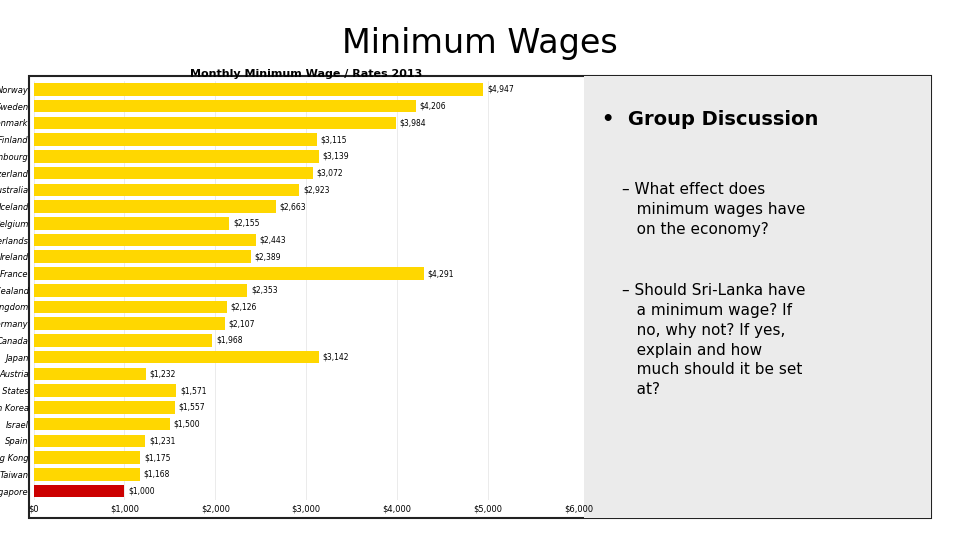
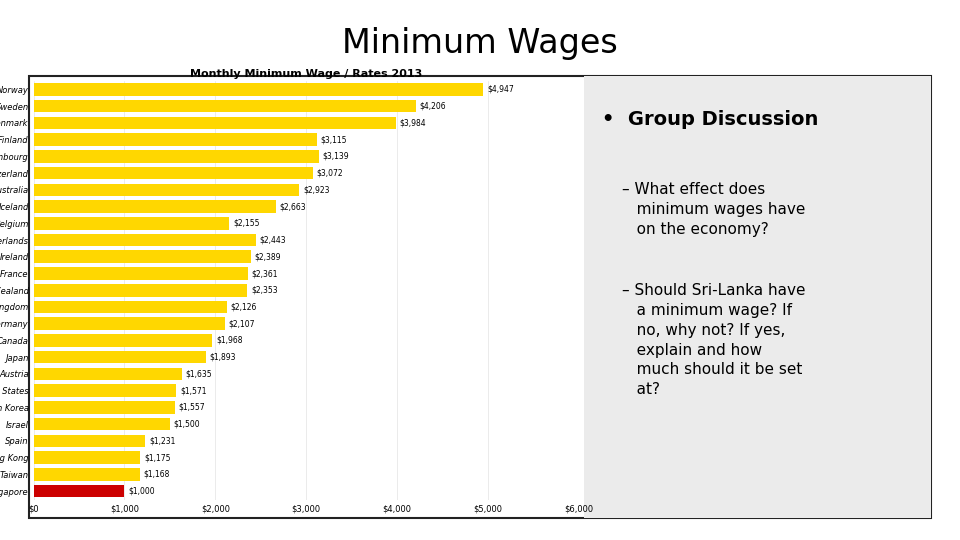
France: $4,291 -> $2,361
Japan: $3,142 -> $1,893
Austria: $1,232 -> $1,635
